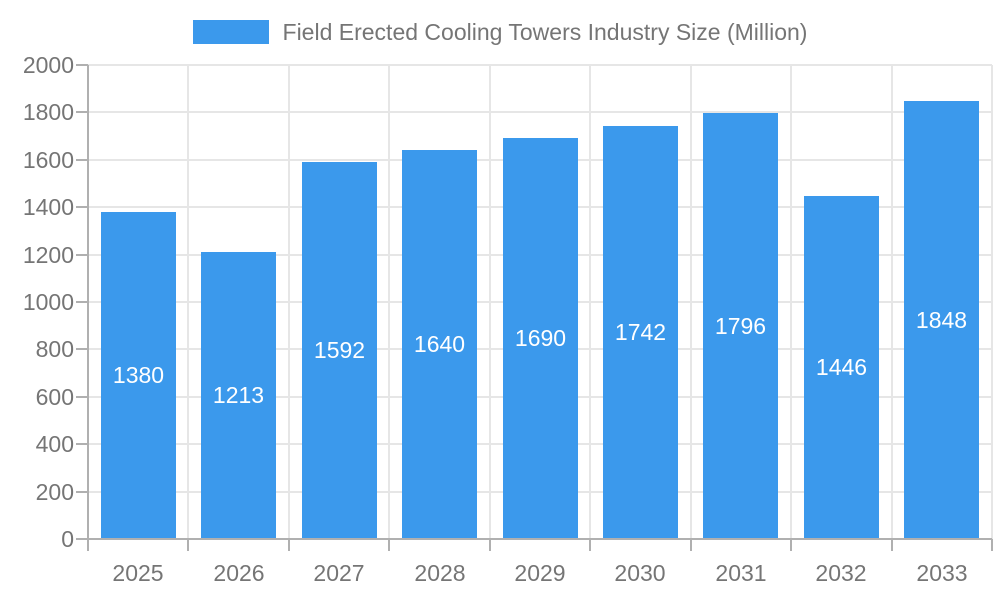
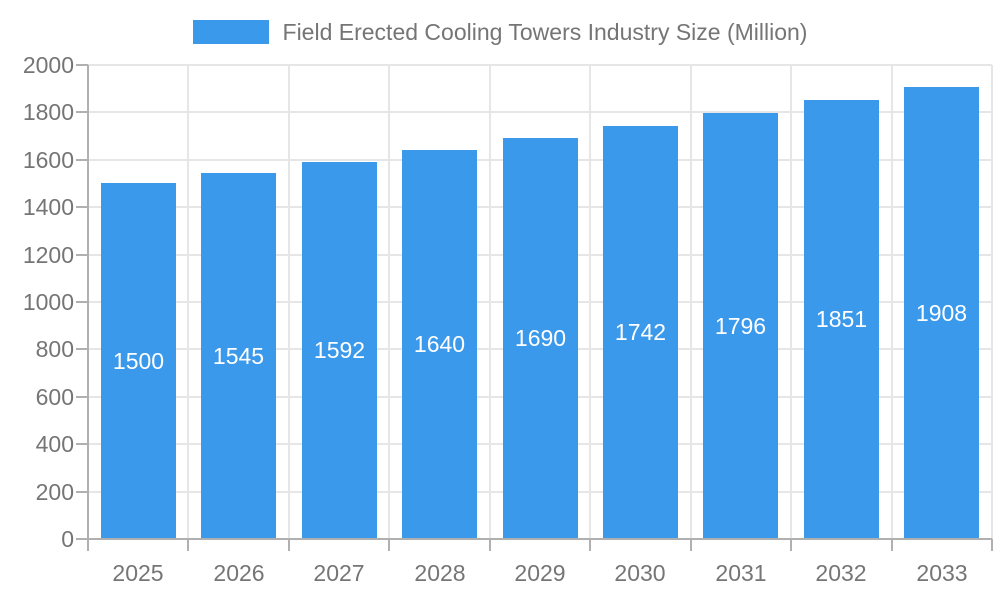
2025: 1380 -> 1500
2026: 1213 -> 1545
2032: 1446 -> 1851
2033: 1848 -> 1908
